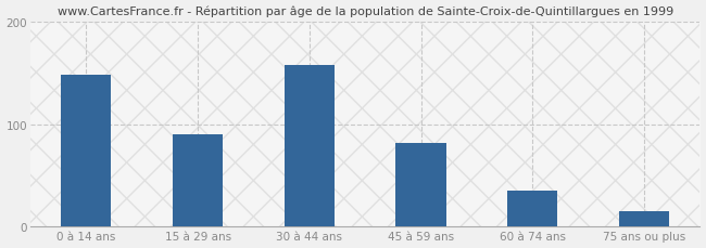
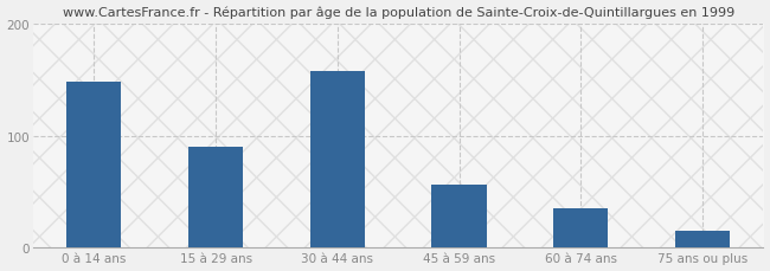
45 à 59 ans: 82 -> 56
